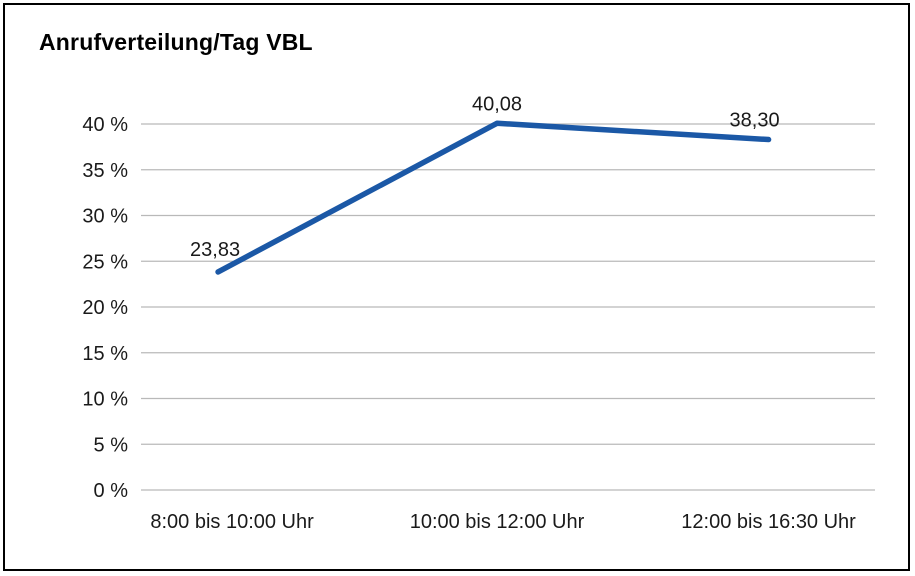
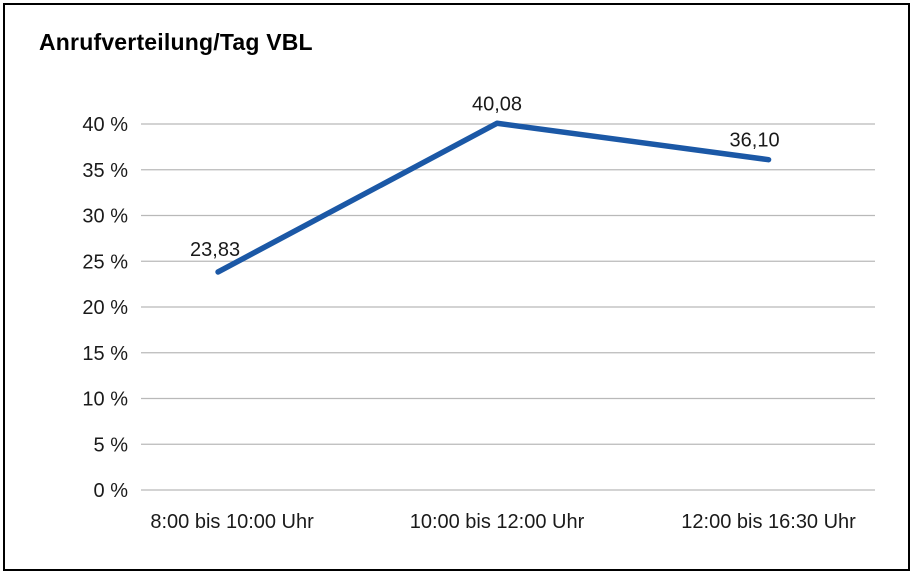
12:00 bis 16:30 Uhr: 38,30 -> 36,10
